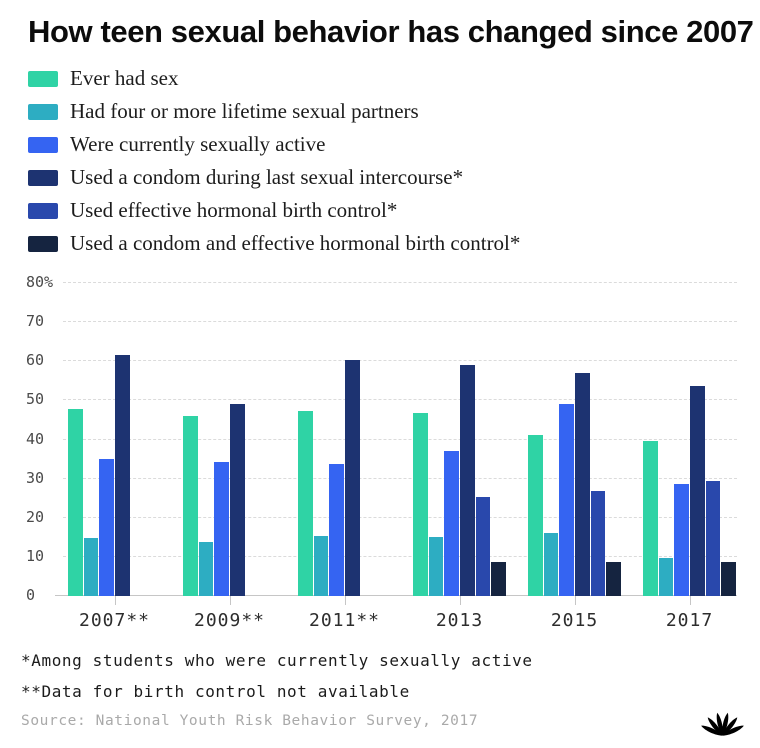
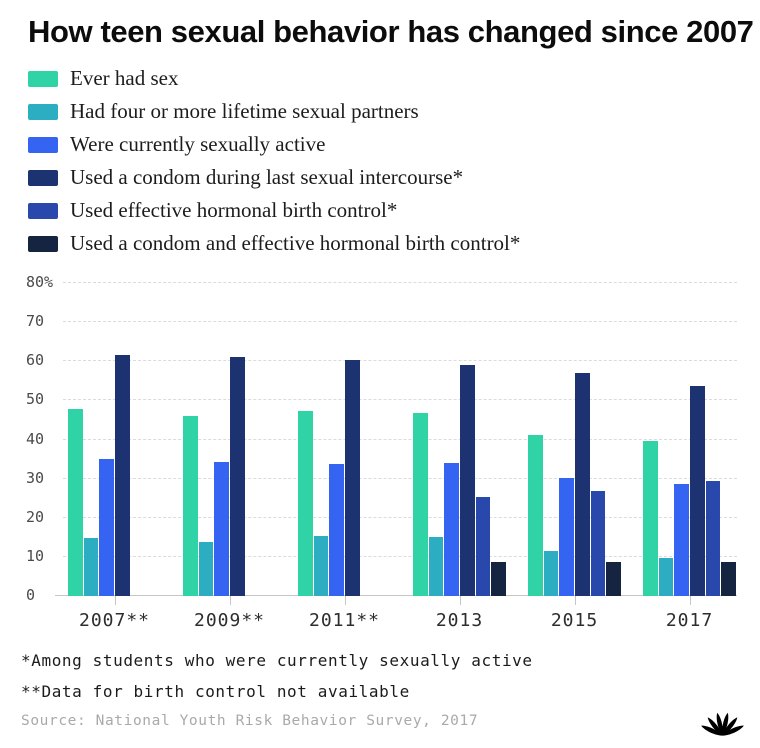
Used a condom during last sexual intercourse*/2009**: 49% -> 61%
Were currently sexually active/2013: 37% -> 34%
Had four or more lifetime sexual partners/2015: 16% -> 12%
Were currently sexually active/2015: 49% -> 30%
